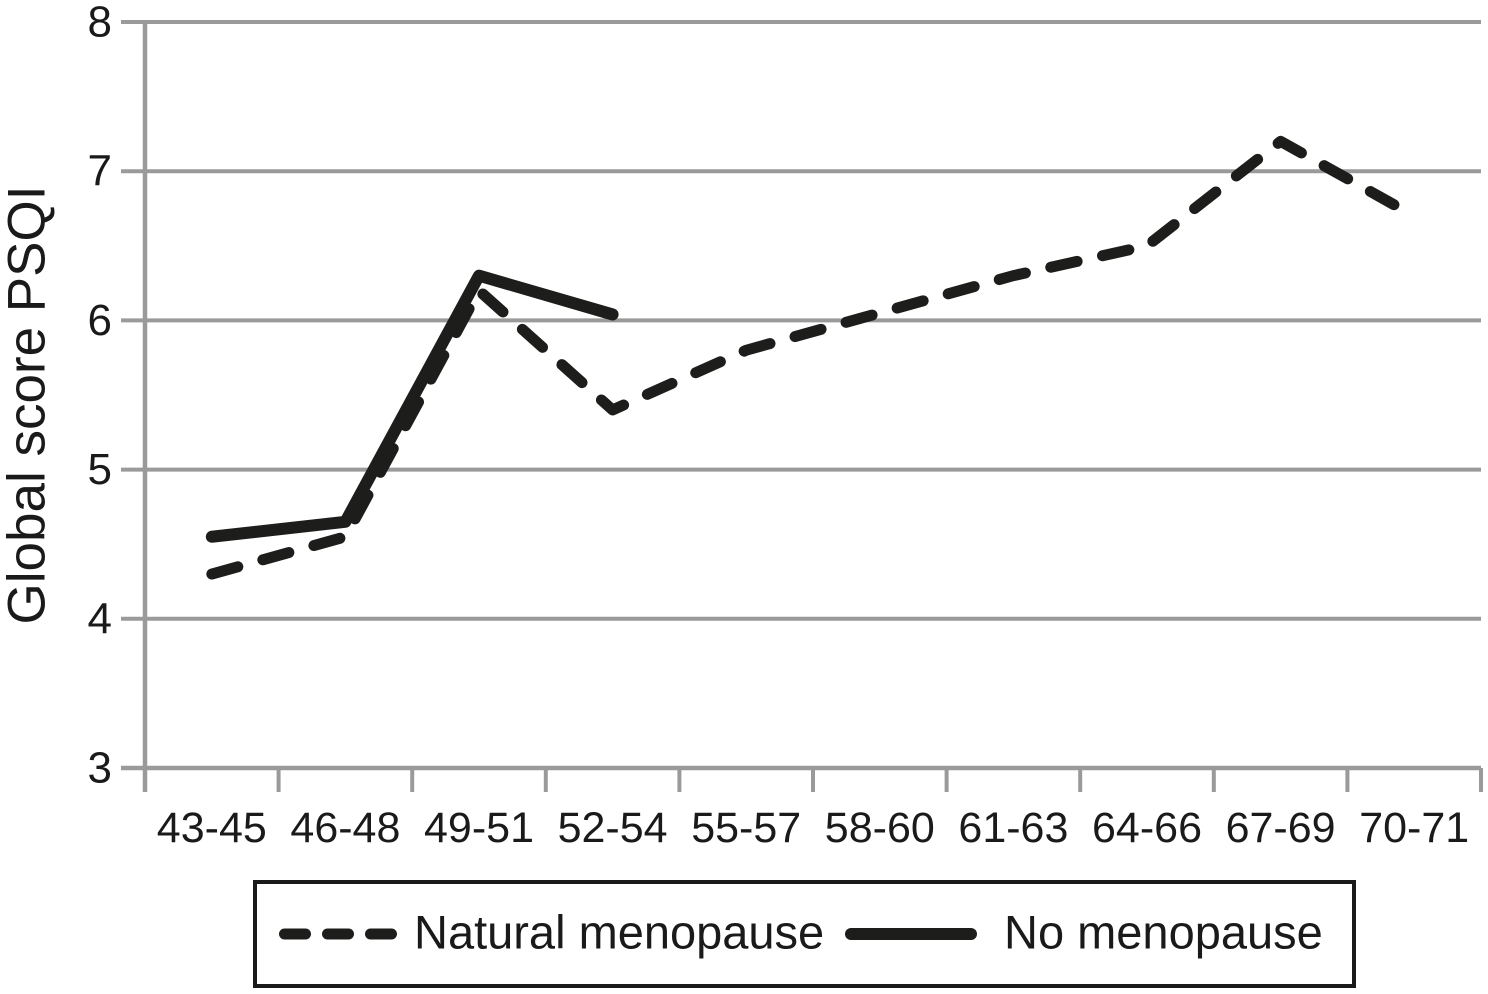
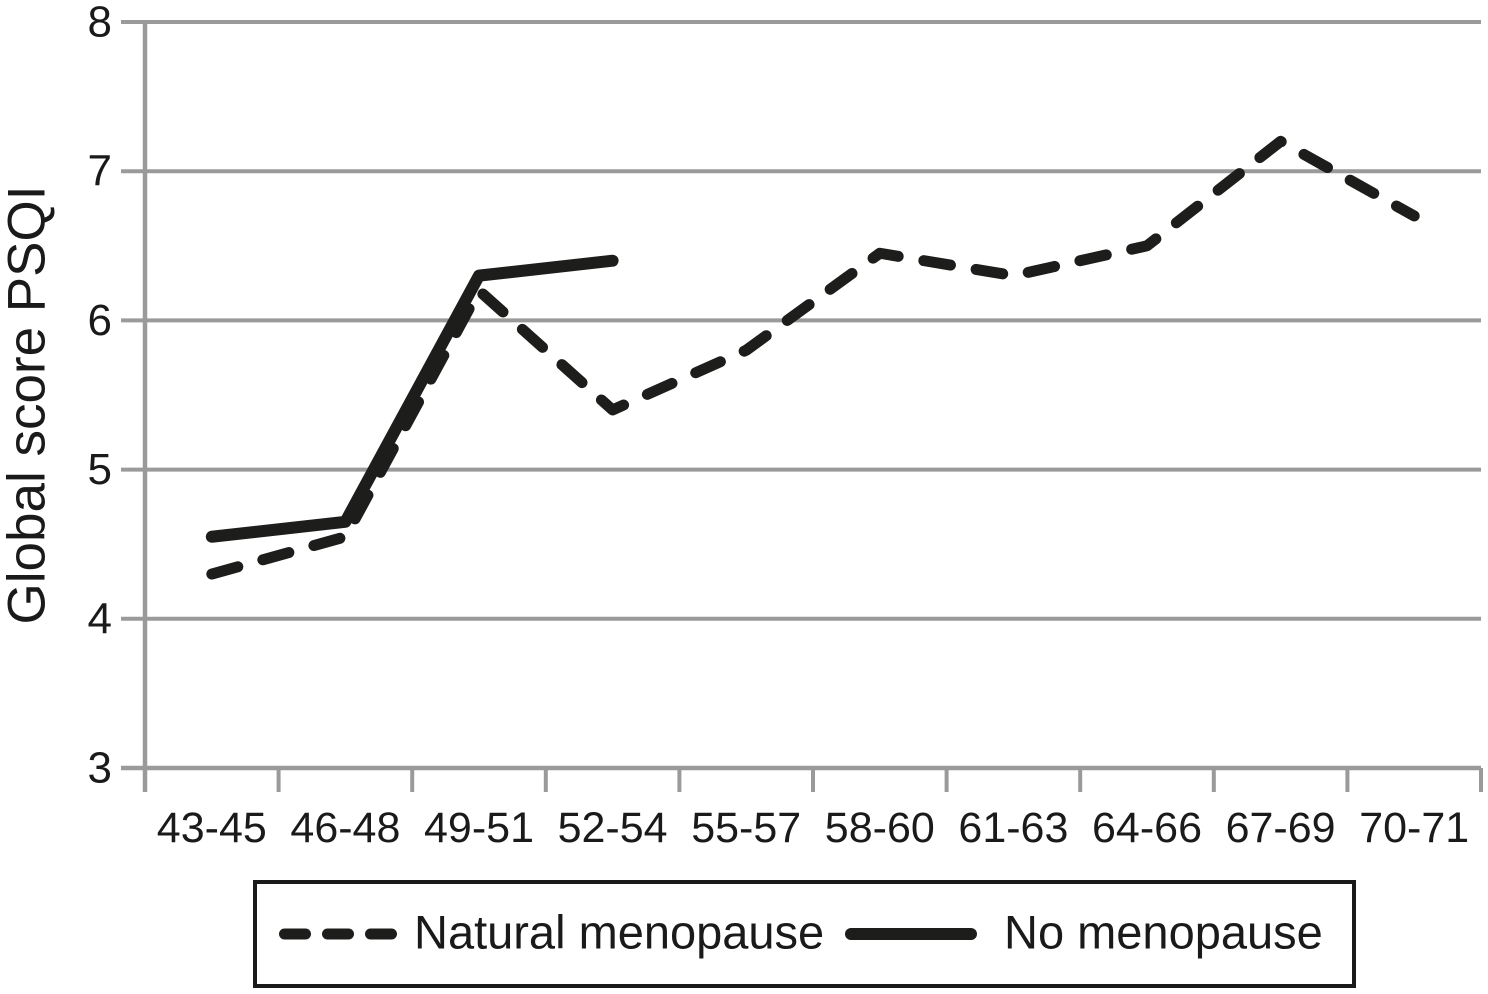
No menopause/52-54: 6.04 -> 6.40
Natural menopause/58-60: 6.05 -> 6.45
